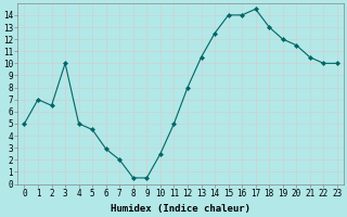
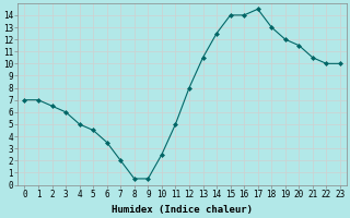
0: 5.0 -> 7.0
3: 10.0 -> 6.0
6: 2.9 -> 3.5
